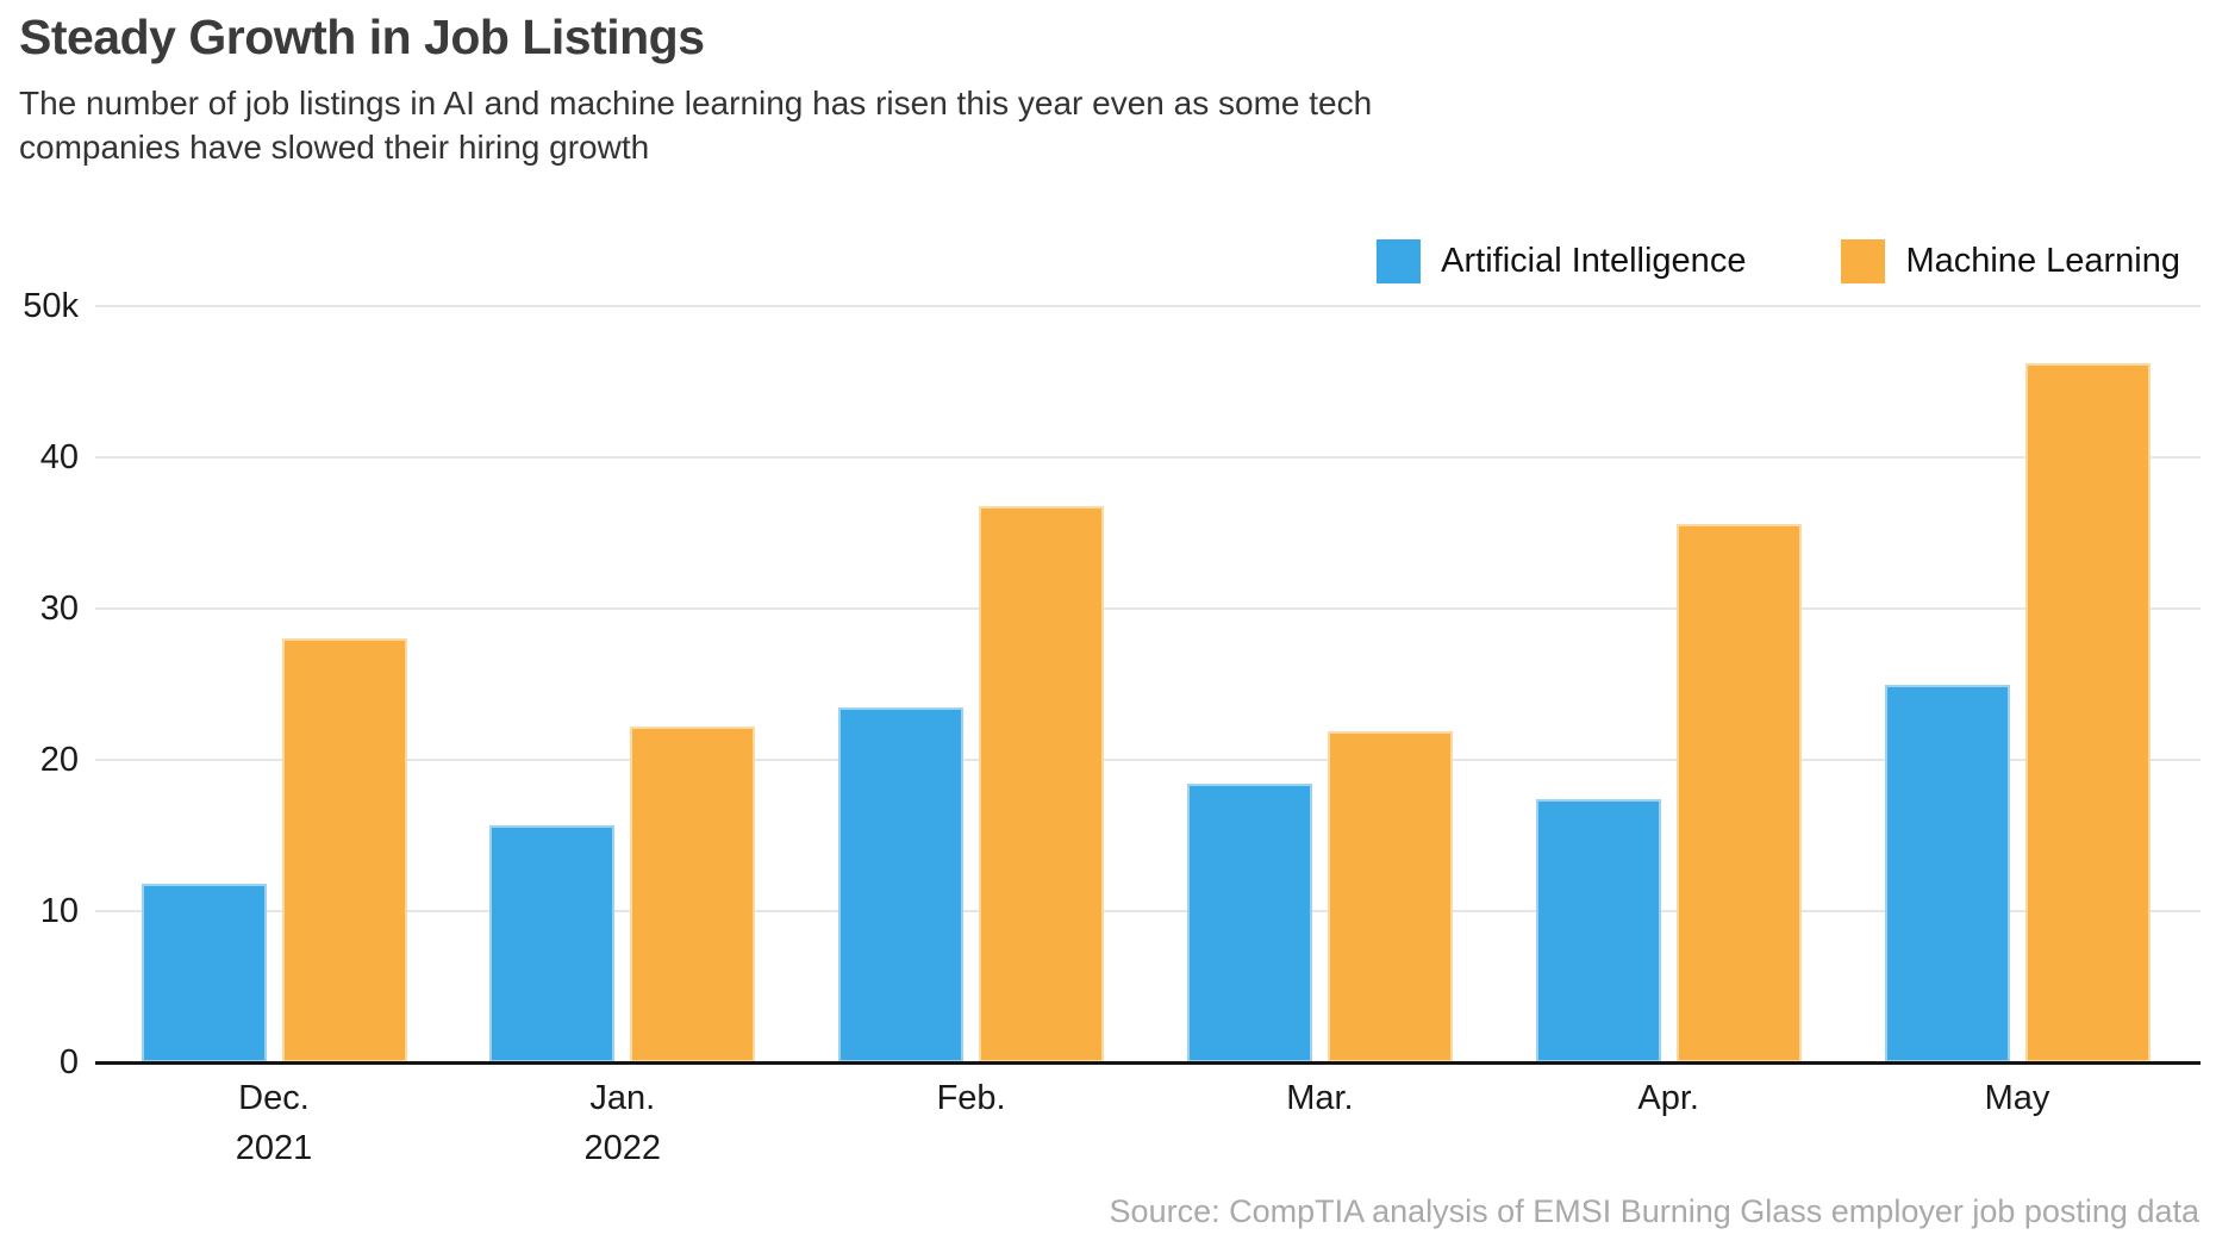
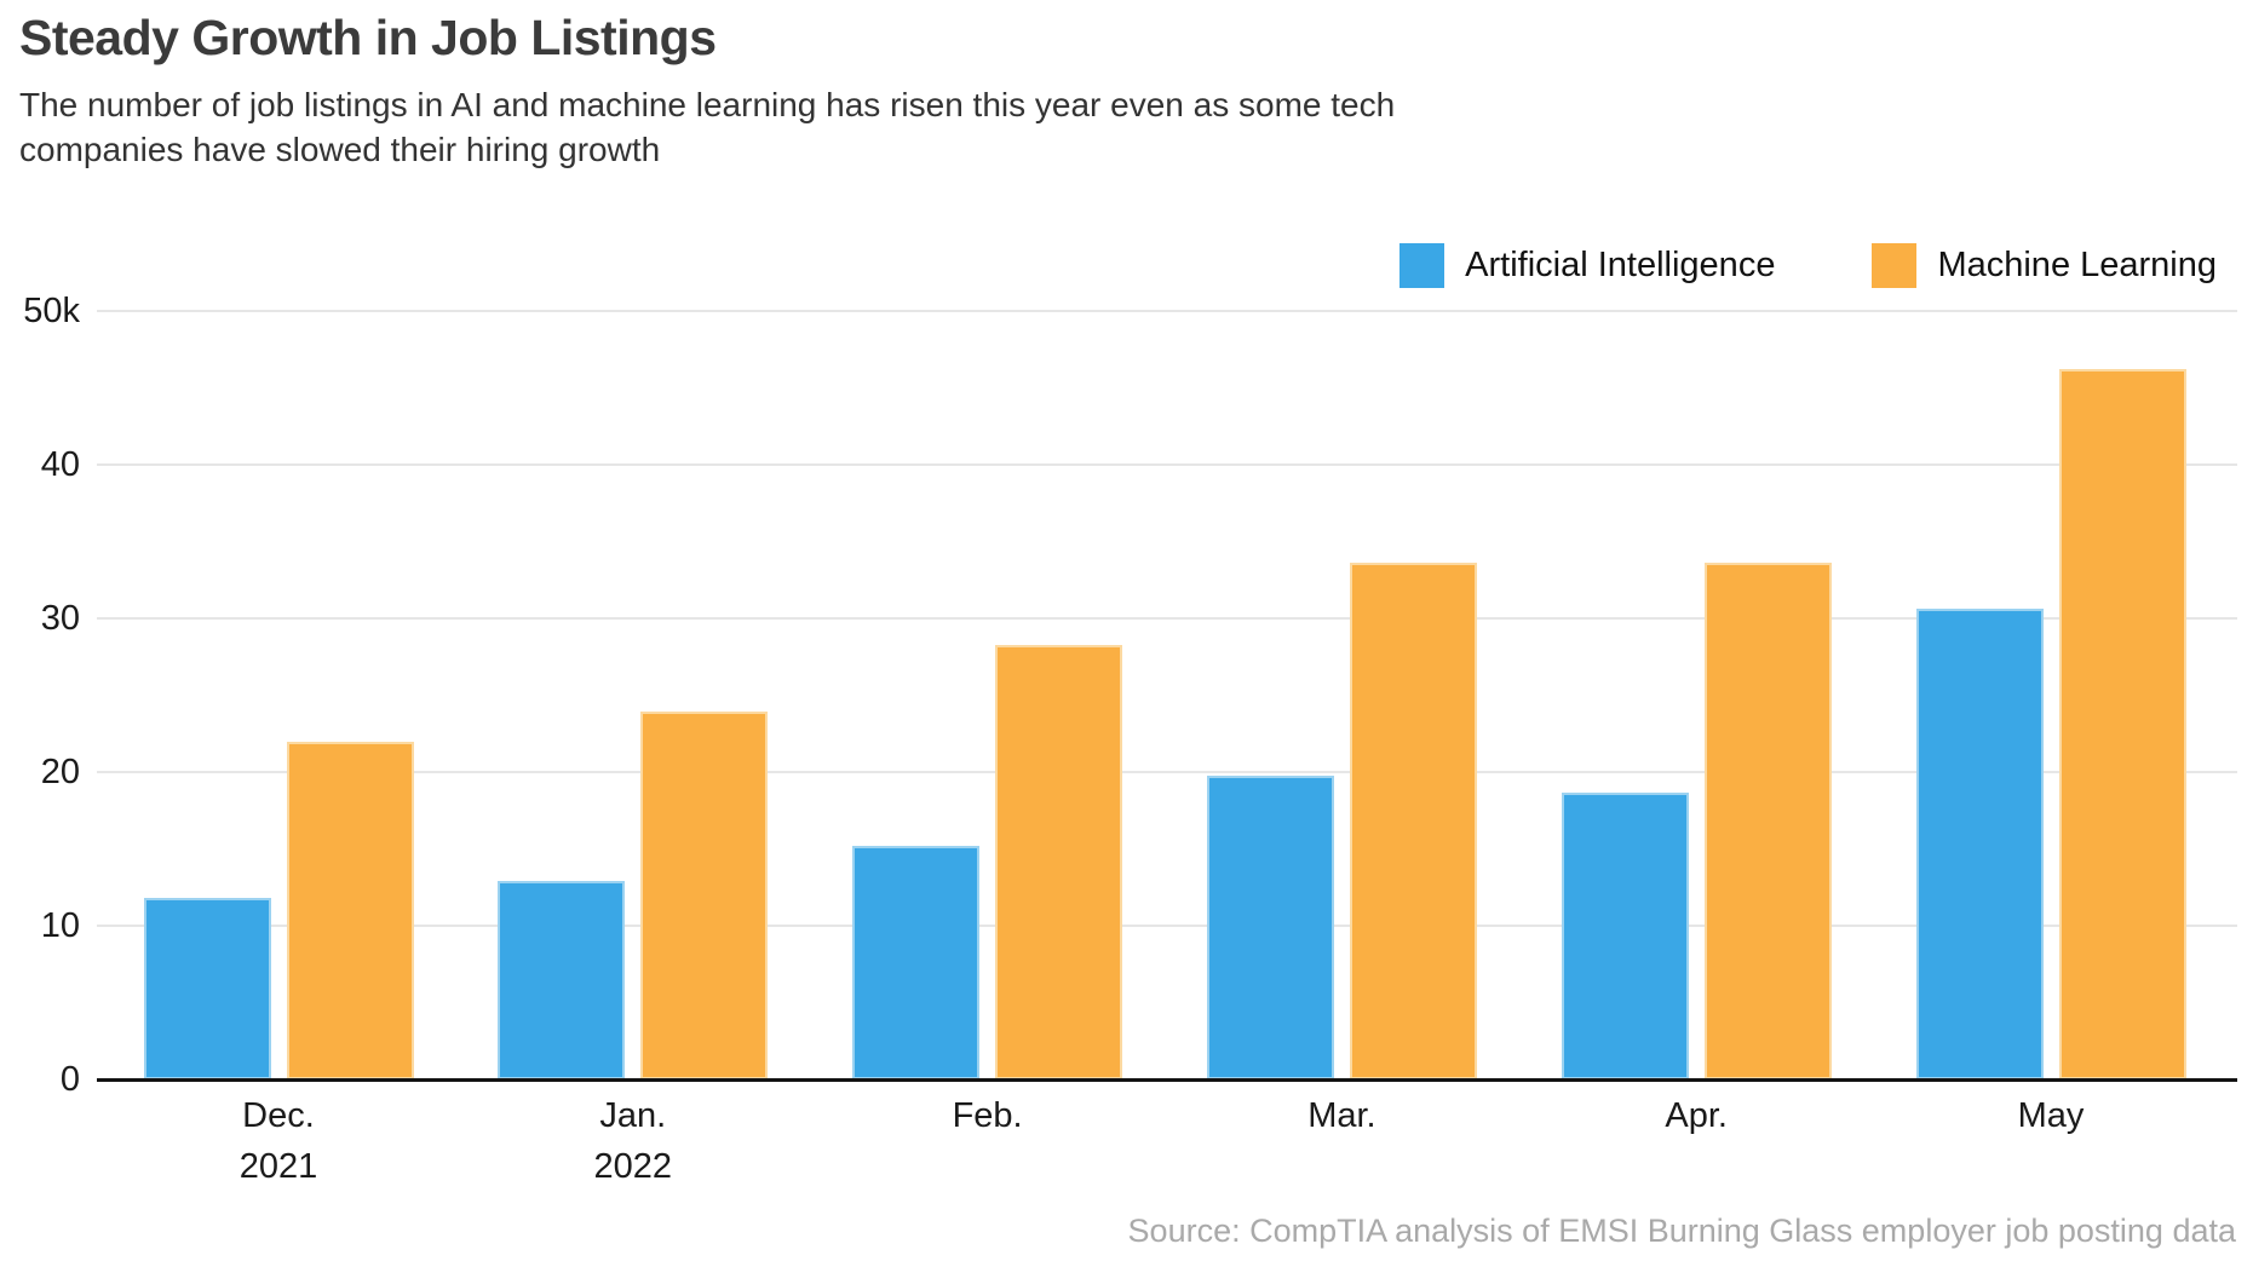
Machine Learning/Dec. 2021: 28.0k -> 22.0k
Artificial Intelligence/Jan. 2022: 15.7k -> 12.9k
Machine Learning/Jan. 2022: 22.2k -> 23.9k
Artificial Intelligence/Feb.: 23.5k -> 15.2k
Machine Learning/Feb.: 36.8k -> 28.3k
Artificial Intelligence/Mar.: 18.4k -> 19.8k
Machine Learning/Mar.: 21.9k -> 33.6k
Artificial Intelligence/Apr.: 17.4k -> 18.7k
Machine Learning/Apr.: 35.6k -> 33.6k
Artificial Intelligence/May: 25.0k -> 30.6k
